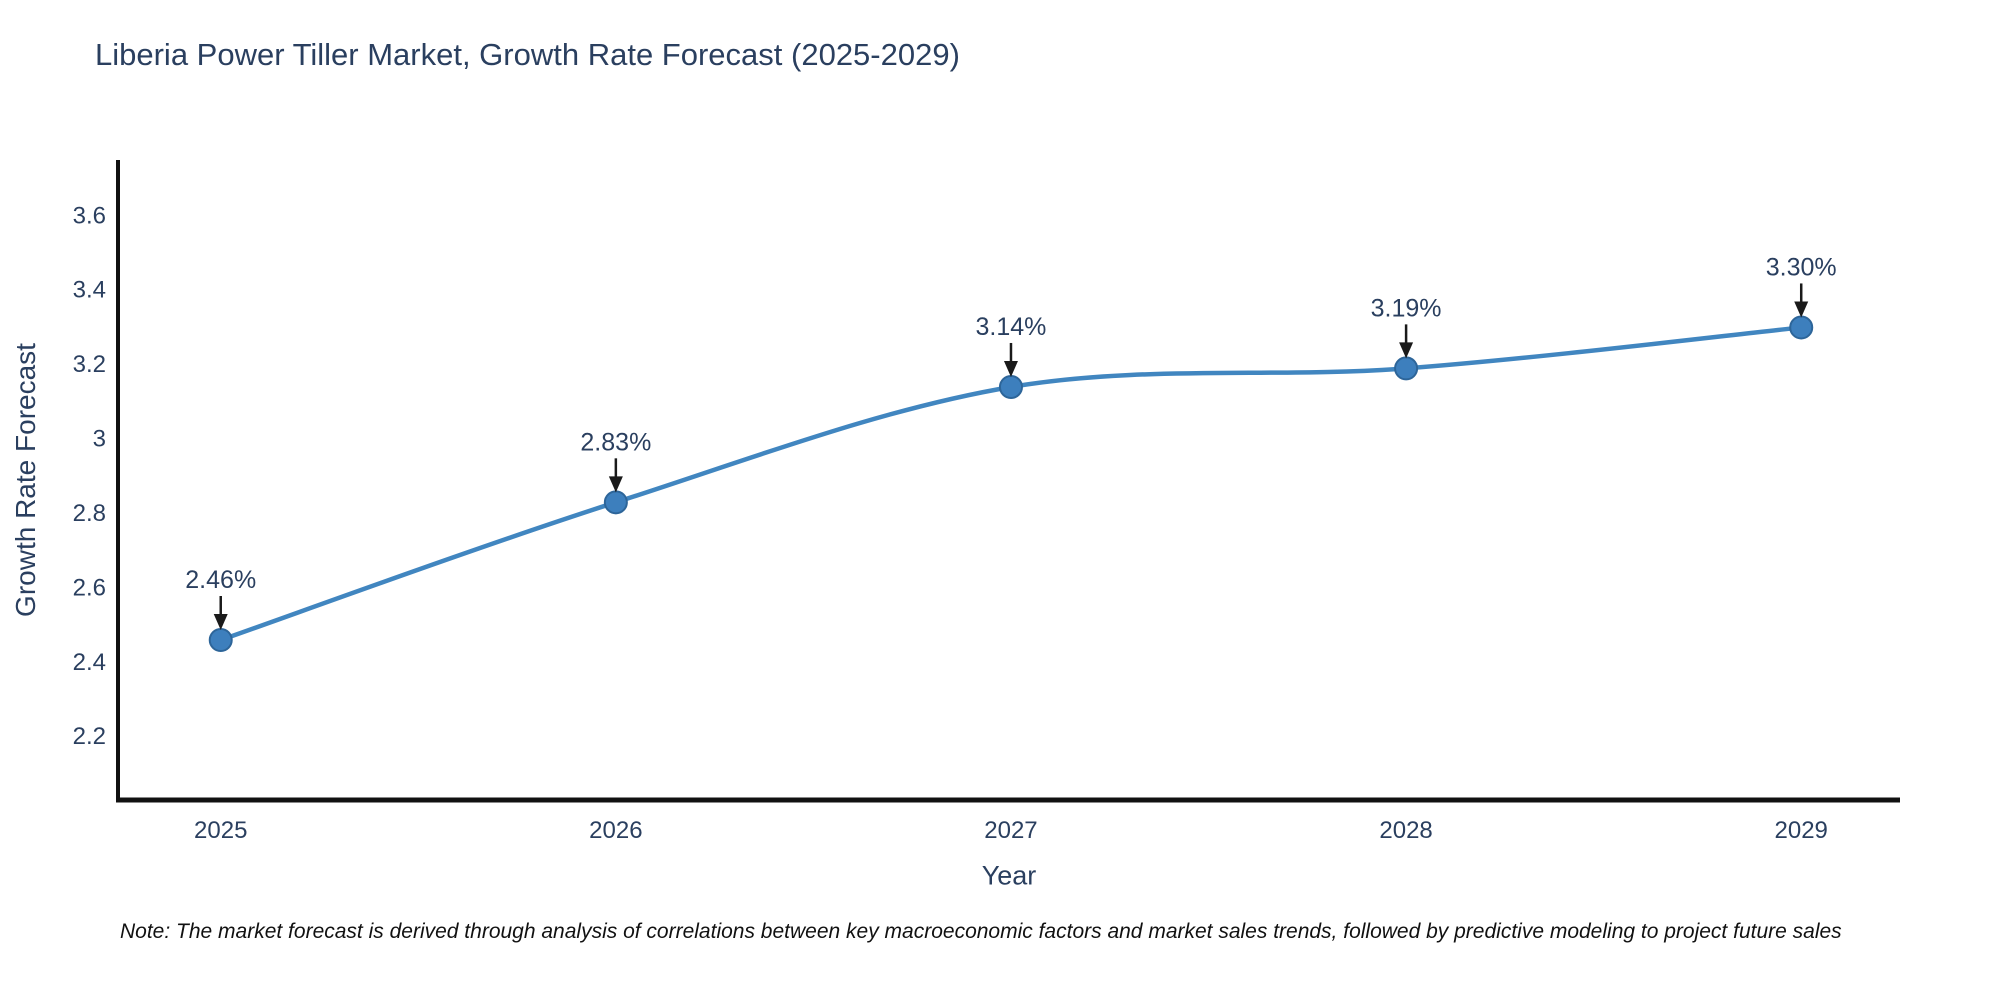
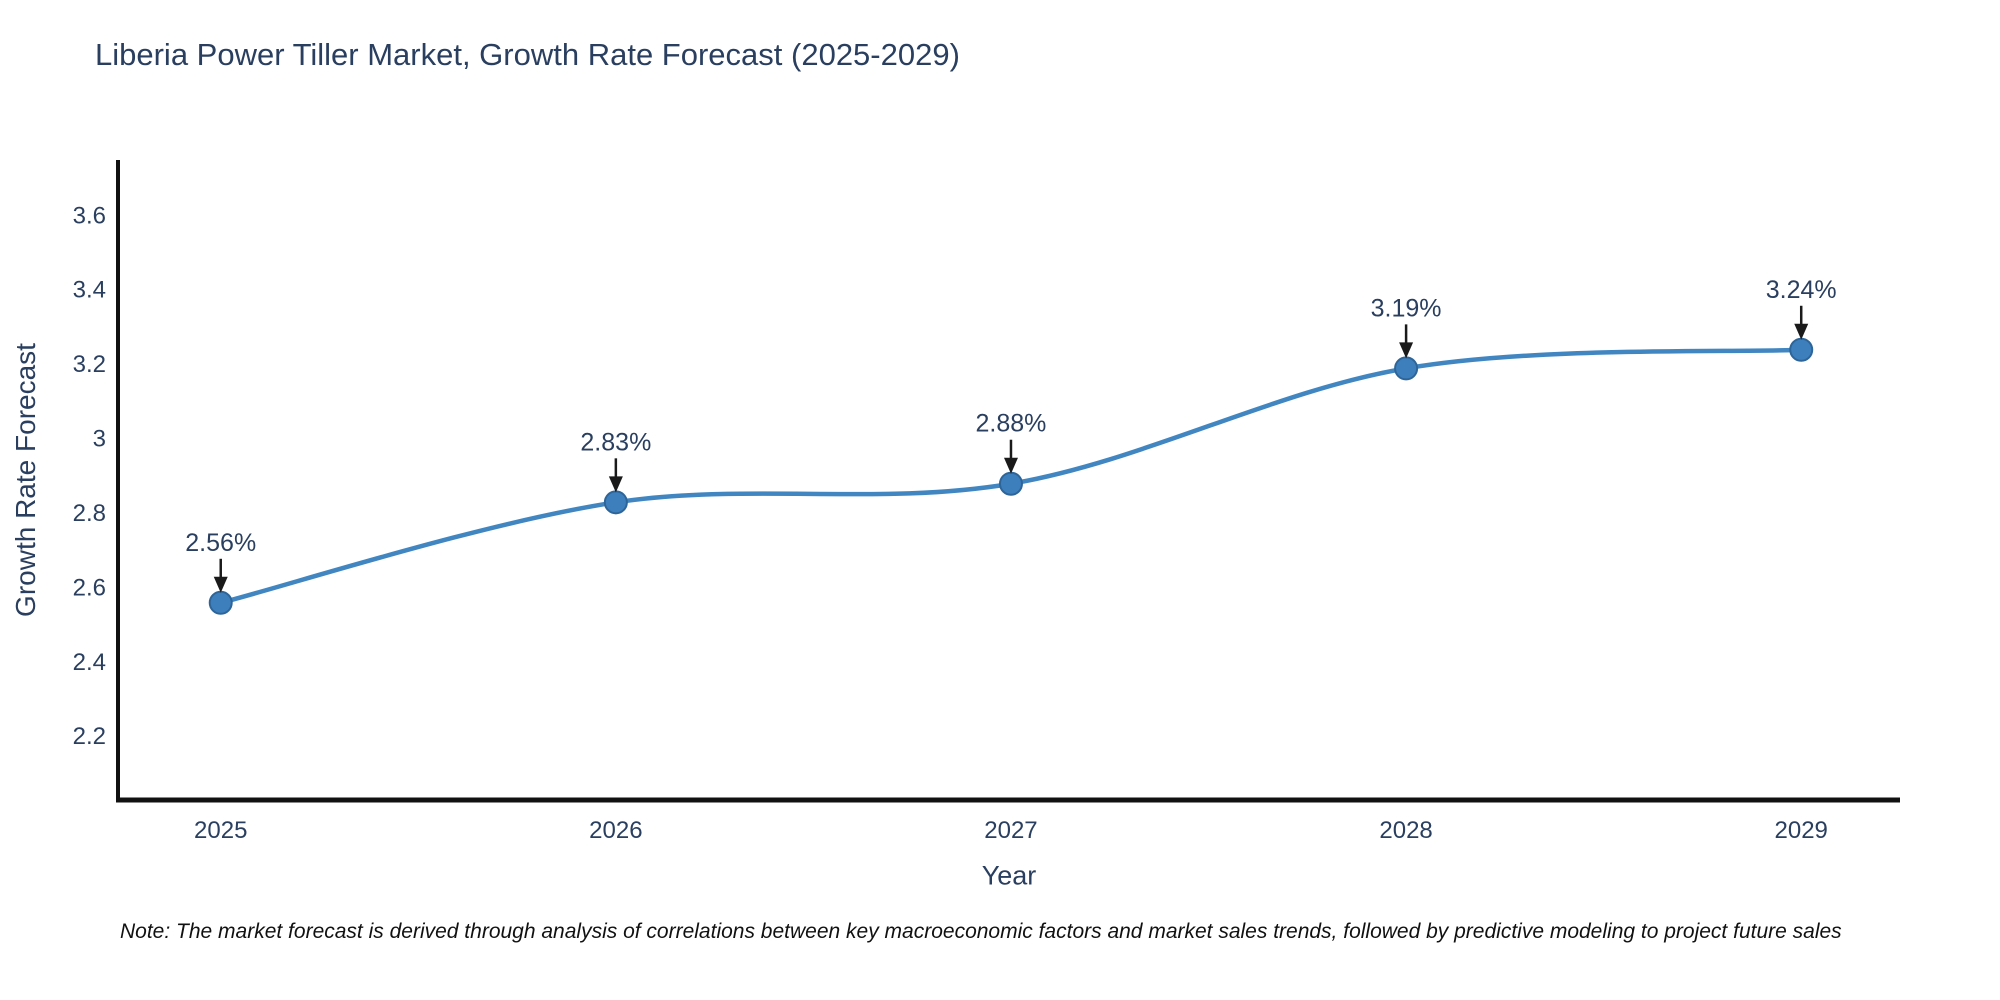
2025: 2.46% -> 2.56%
2027: 3.14% -> 2.88%
2029: 3.30% -> 3.24%
